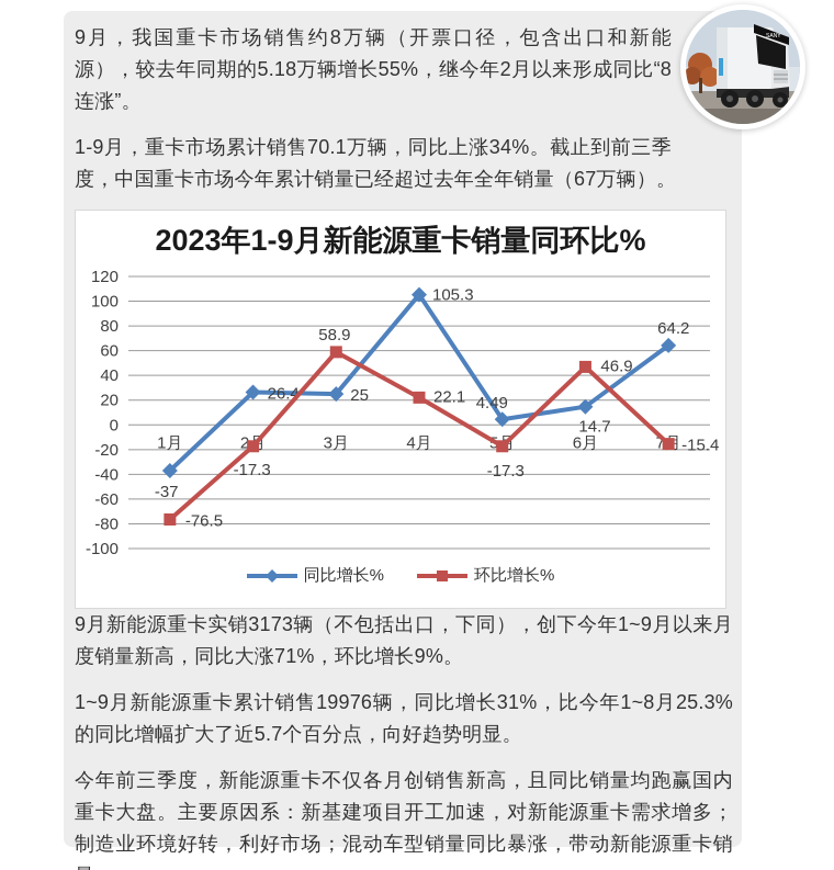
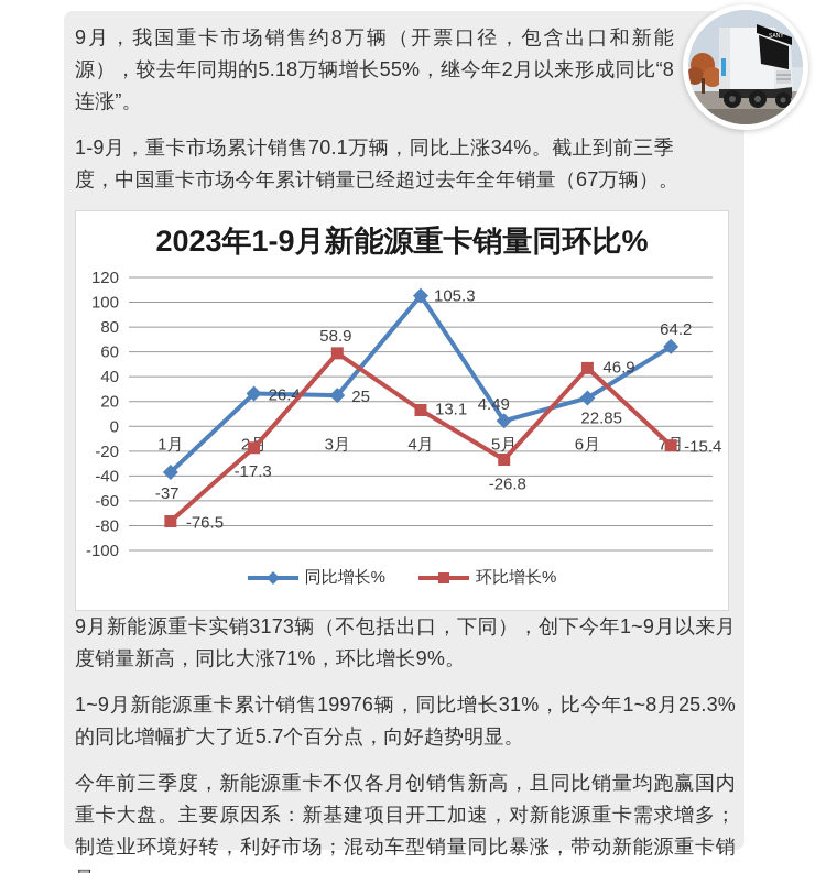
环比增长%/4月: 22.1 -> 13.1
环比增长%/5月: -17.3 -> -26.8
同比增长%/6月: 14.7 -> 22.85
